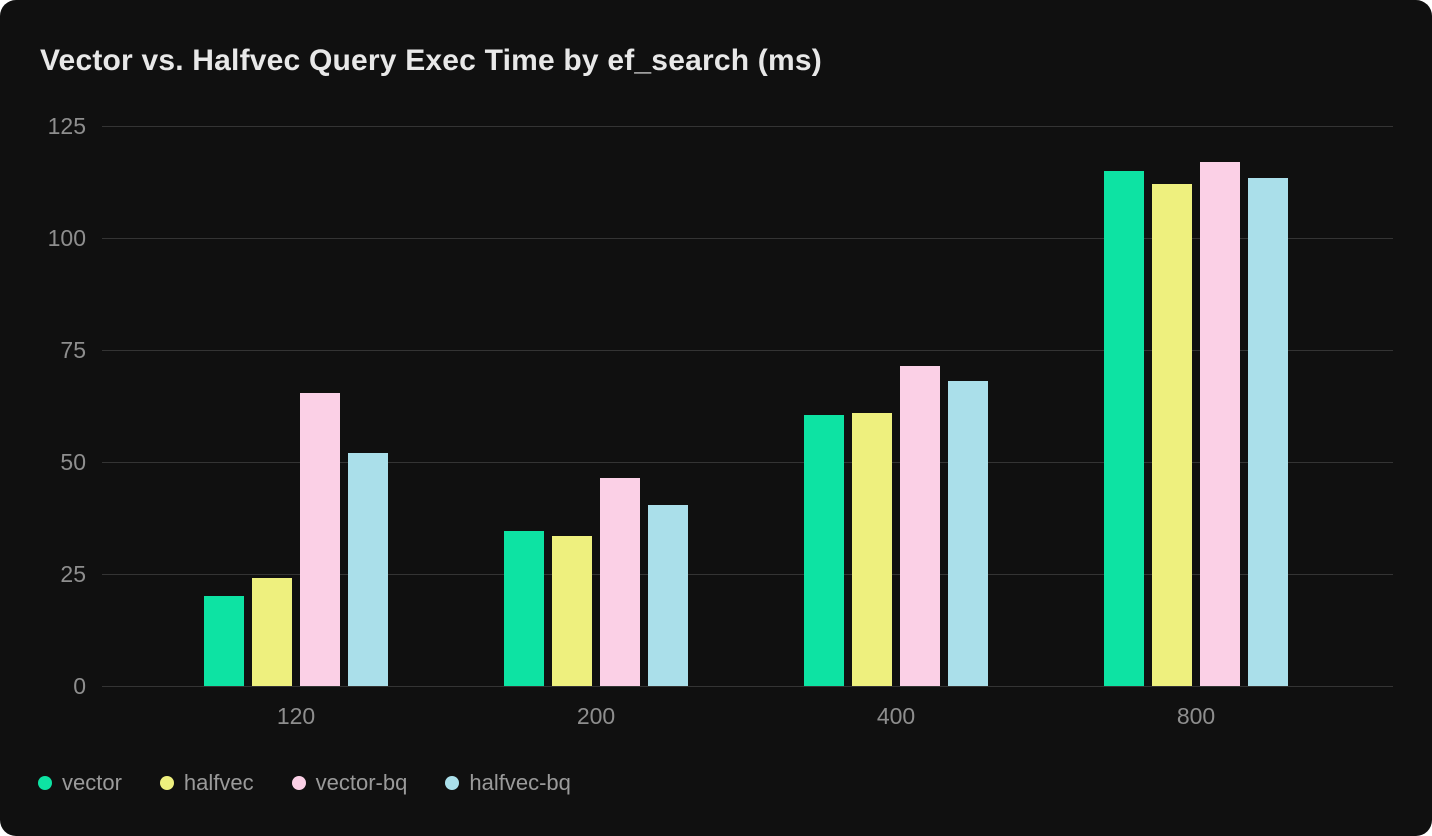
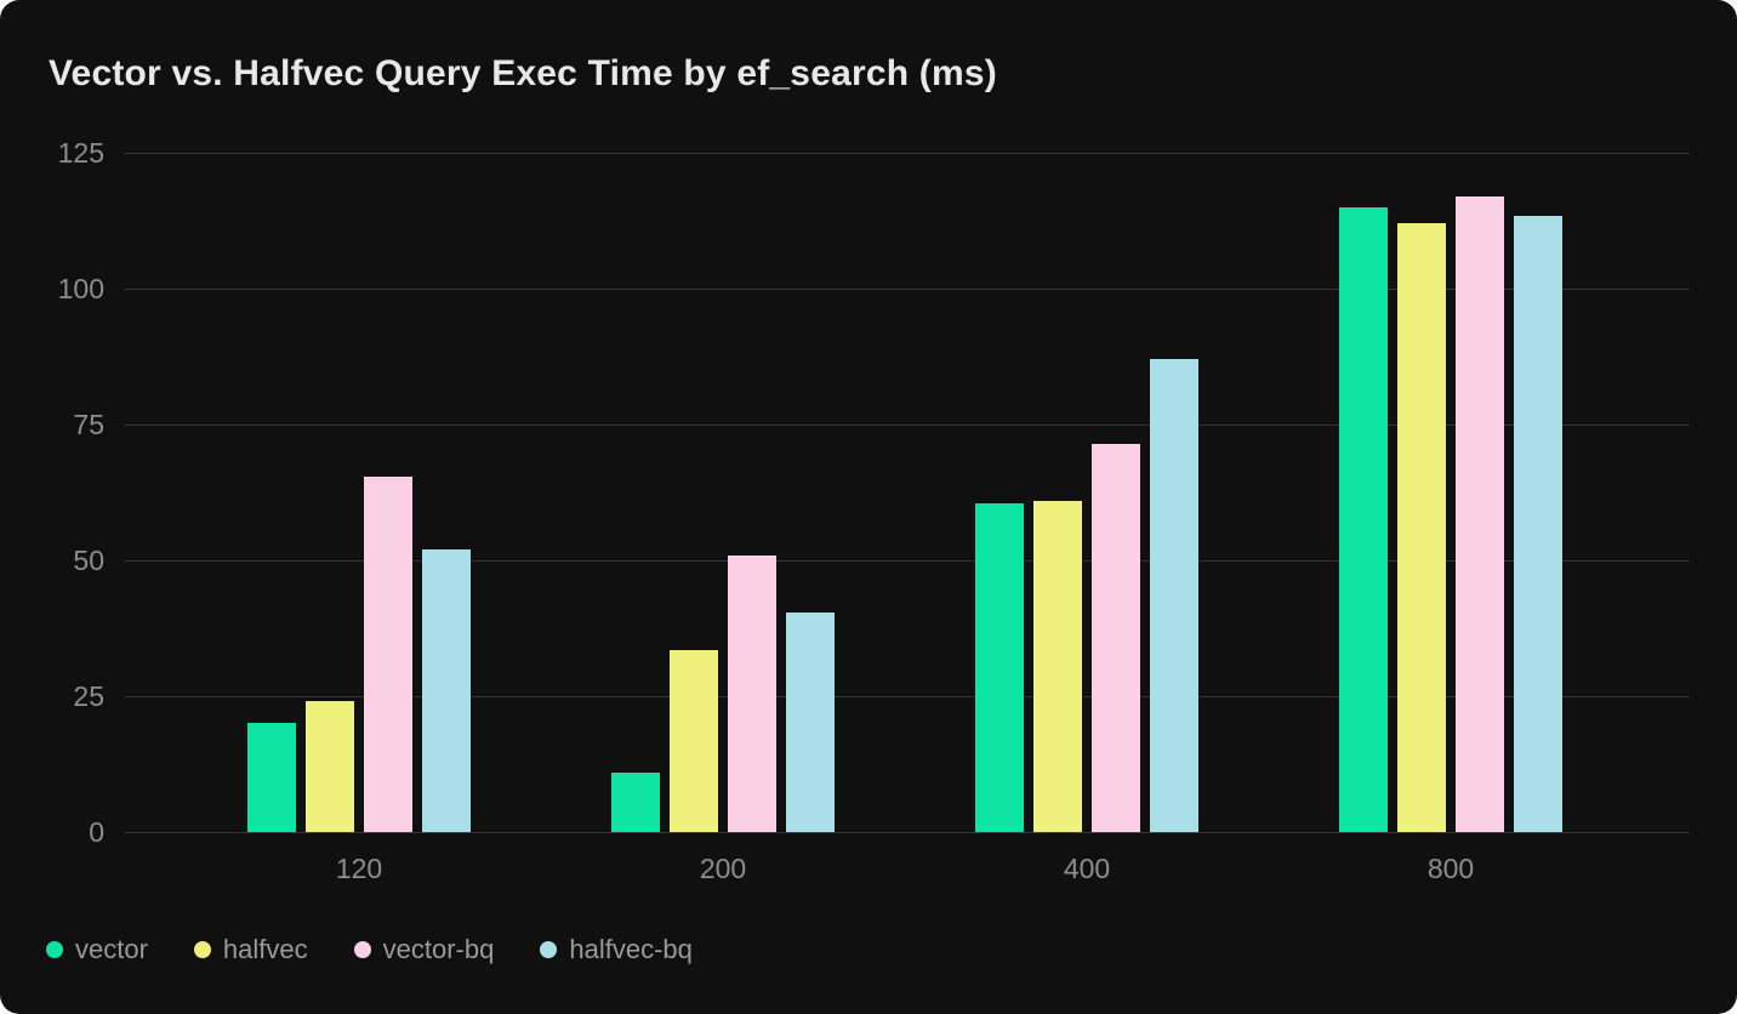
vector/200: 34 -> 11
vector-bq/200: 46 -> 51
halfvec-bq/400: 68 -> 87
